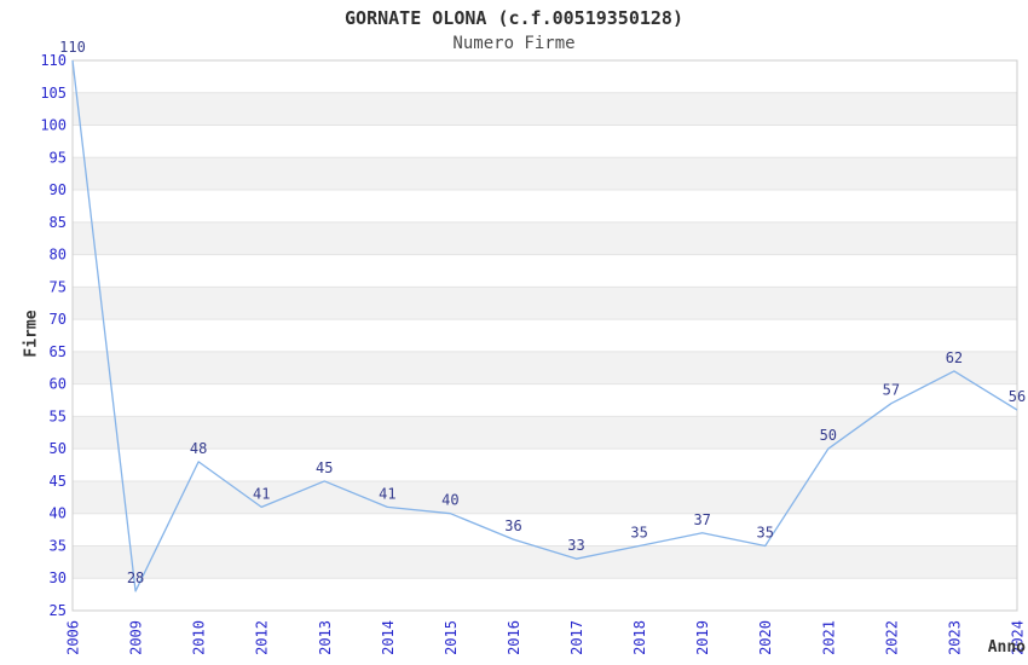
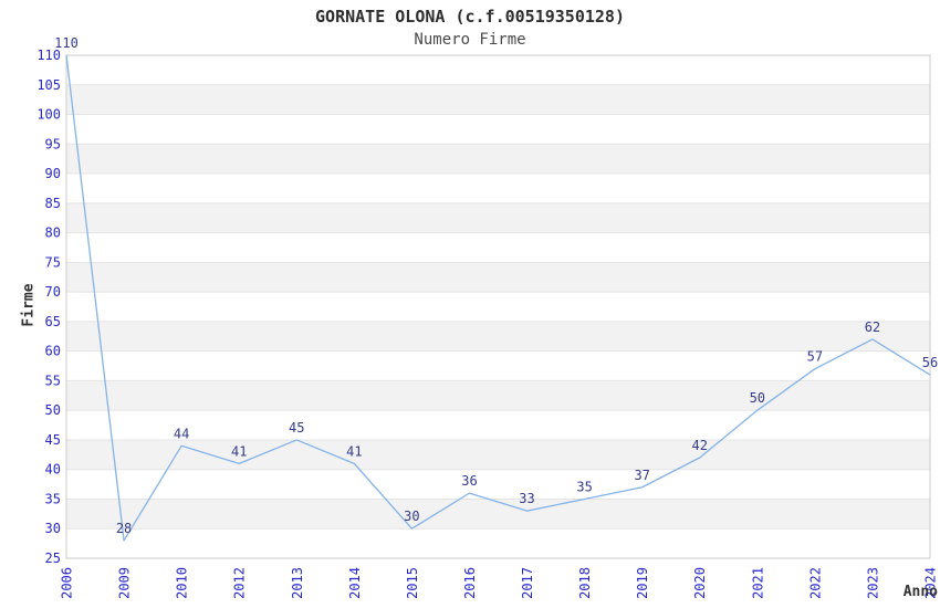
2010: 48 -> 44
2015: 40 -> 30
2020: 35 -> 42
